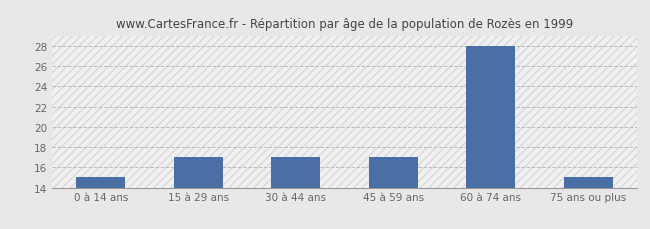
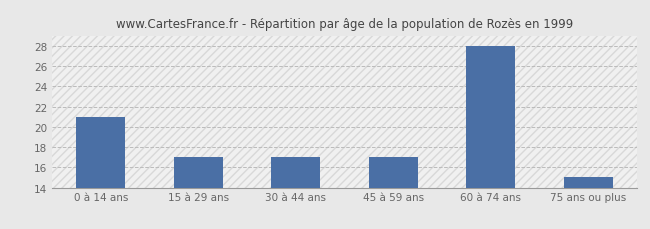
0 à 14 ans: 15 -> 21
